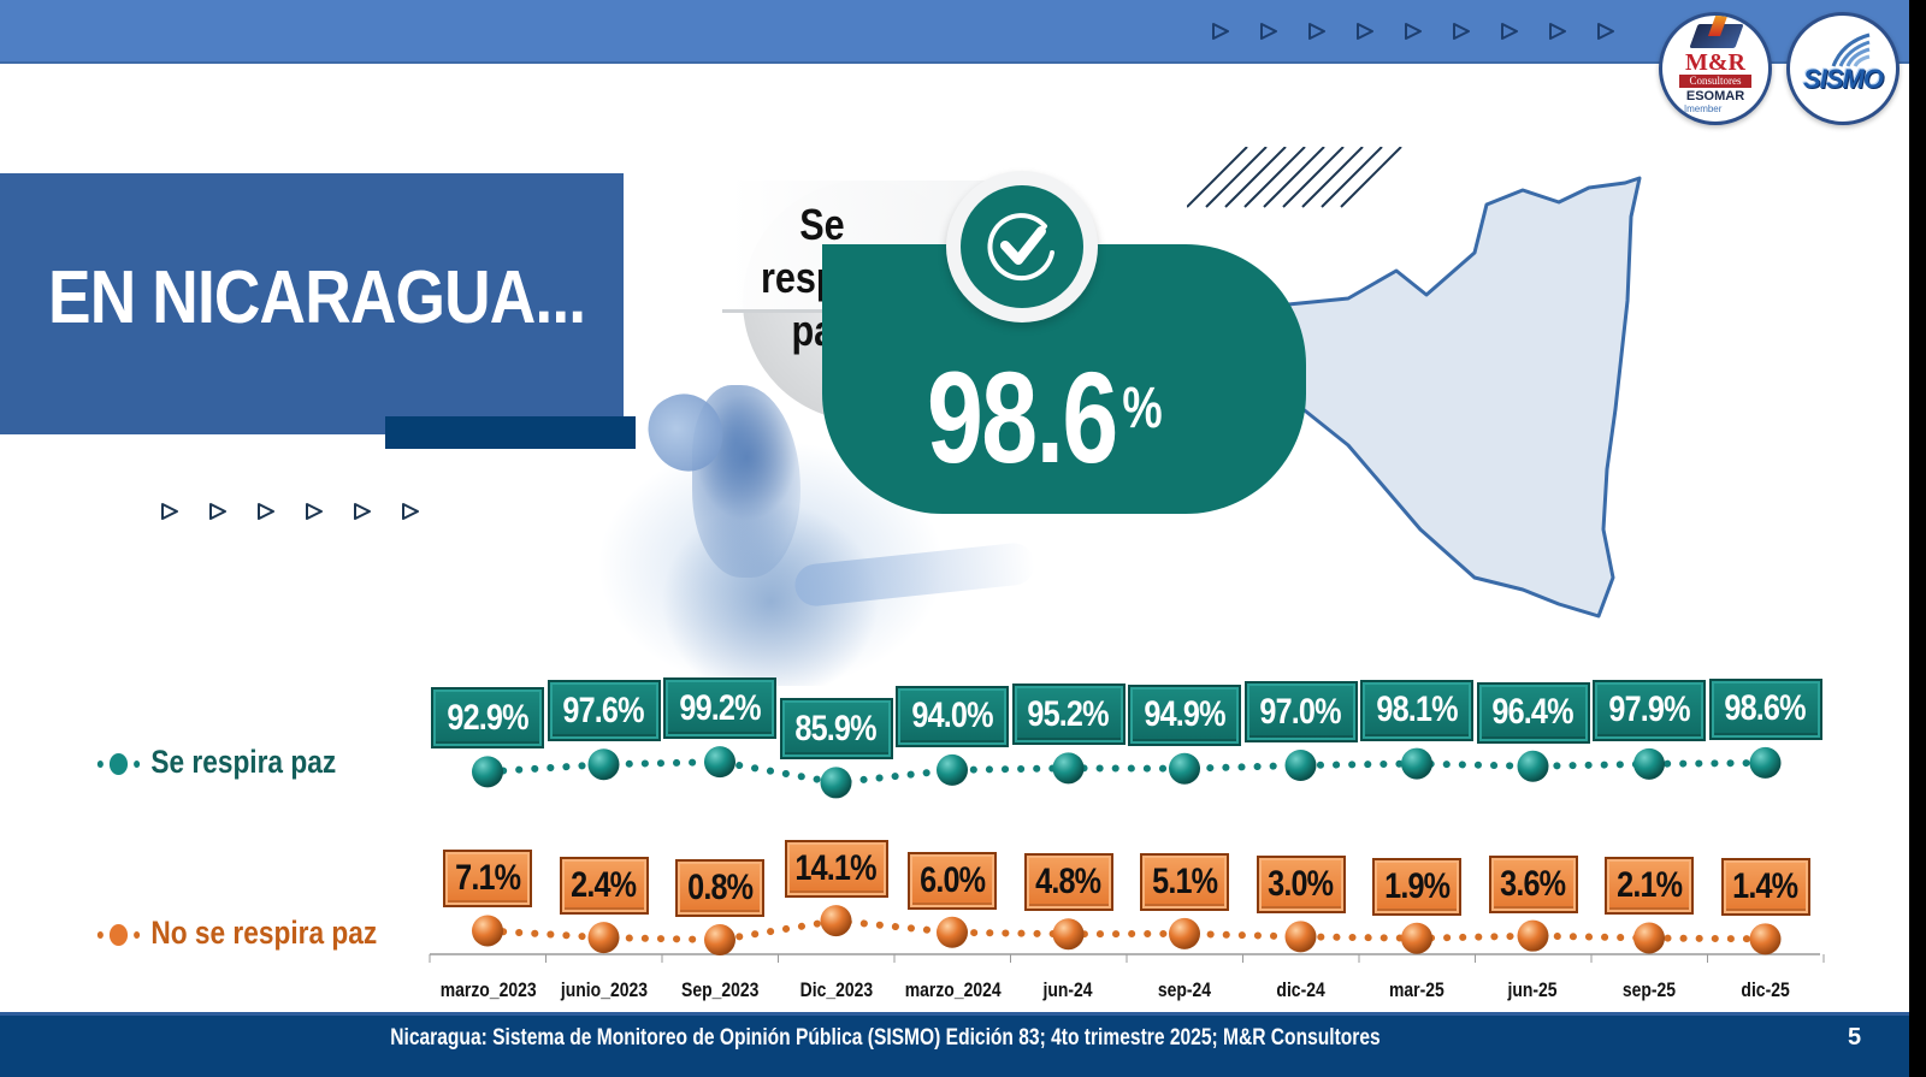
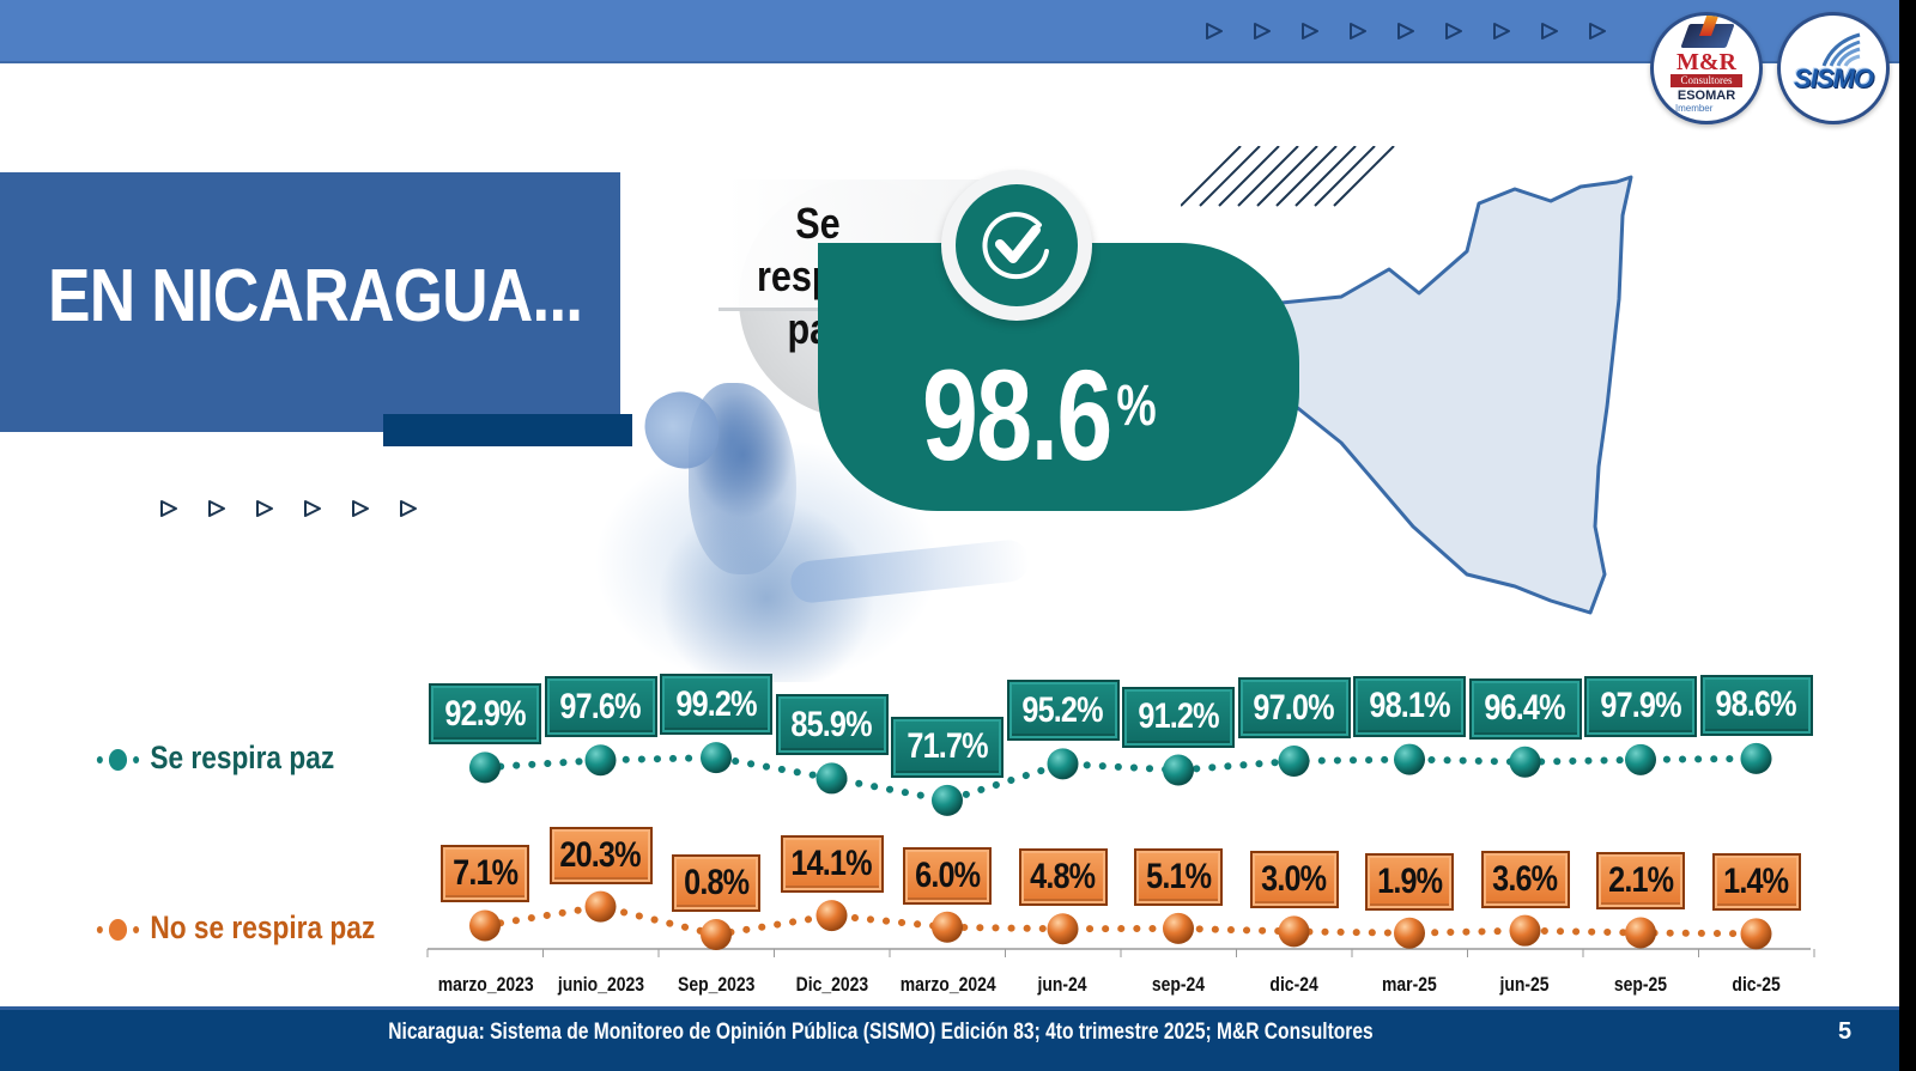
No se respira paz/junio_2023: 2.4% -> 20.3%
Se respira paz/marzo_2024: 94.0% -> 71.7%
Se respira paz/sep-24: 94.9% -> 91.2%
